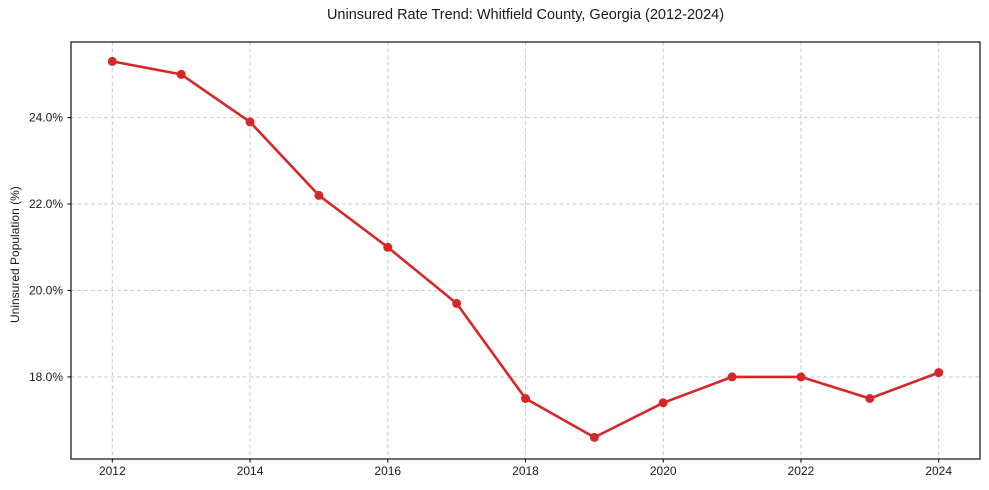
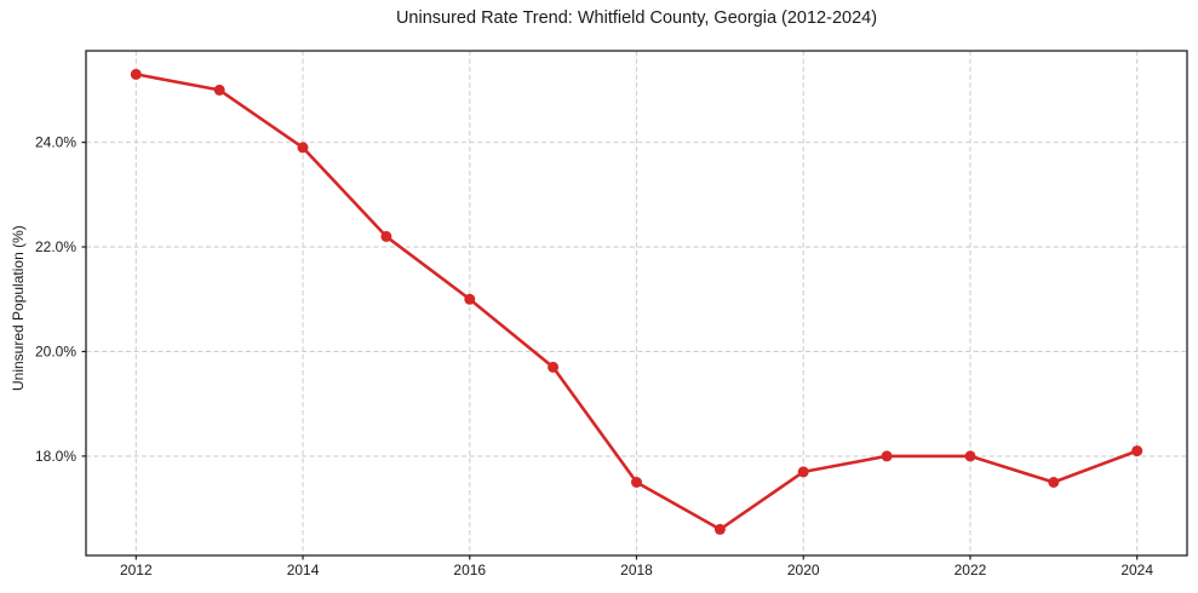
2020: 17.4% -> 17.7%
